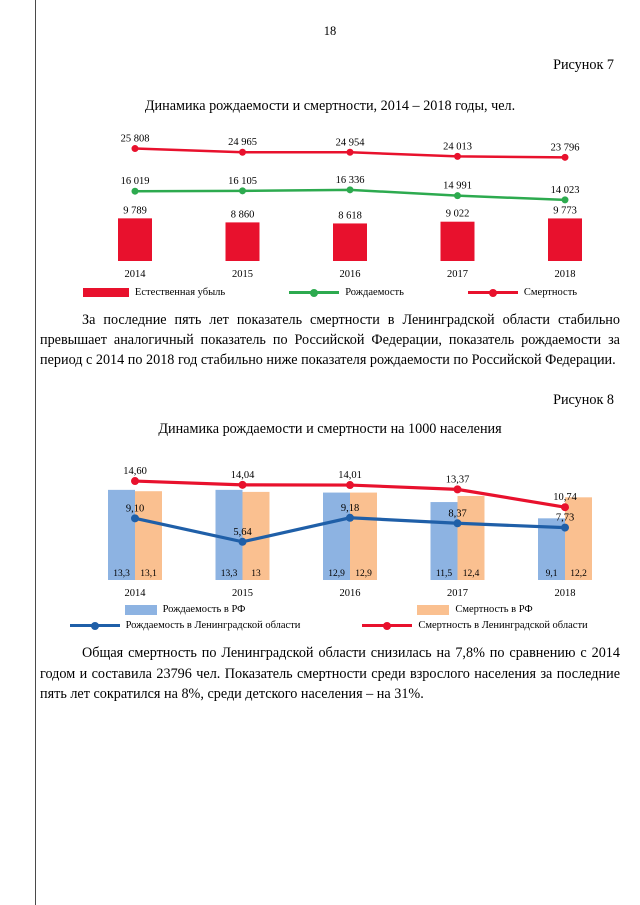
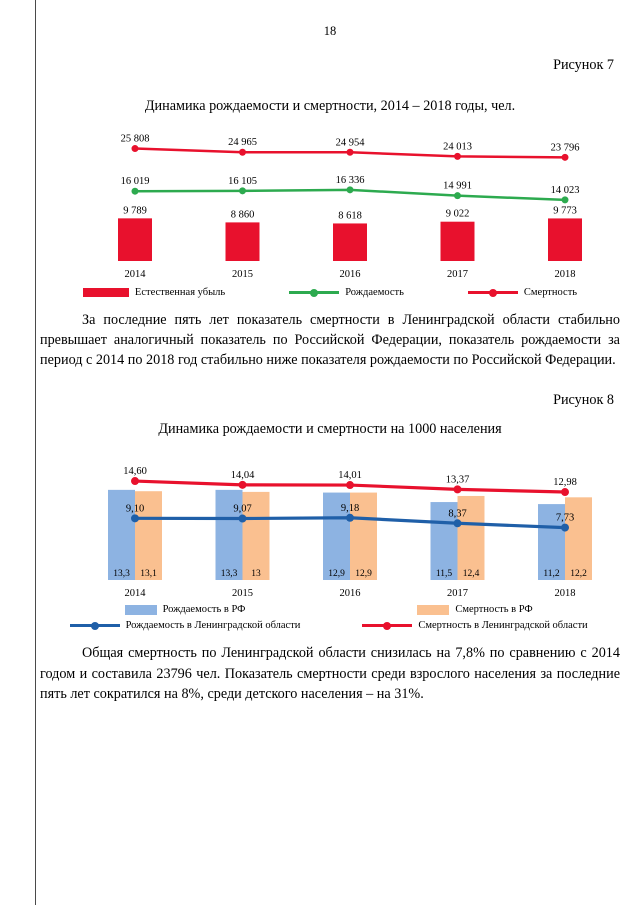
Динамика рождаемости и смертности на 1000 населения/Рождаемость в Ленинградской области/2015: 5,64 -> 9,07
Динамика рождаемости и смертности на 1000 населения/Рождаемость в РФ/2018: 9,1 -> 11,2
Динамика рождаемости и смертности на 1000 населения/Смертность в Ленинградской области/2018: 10,74 -> 12,98
